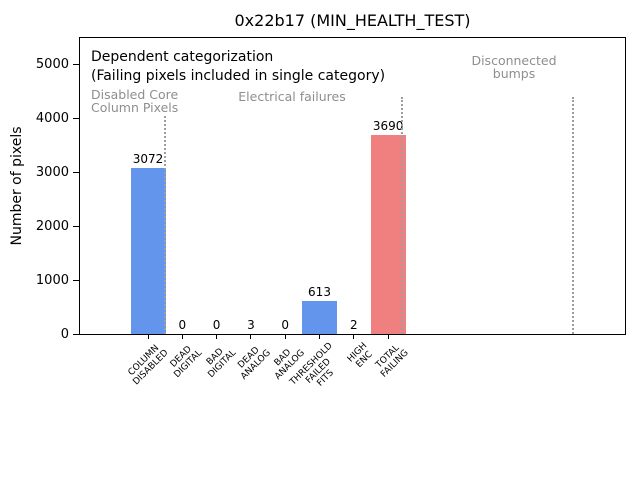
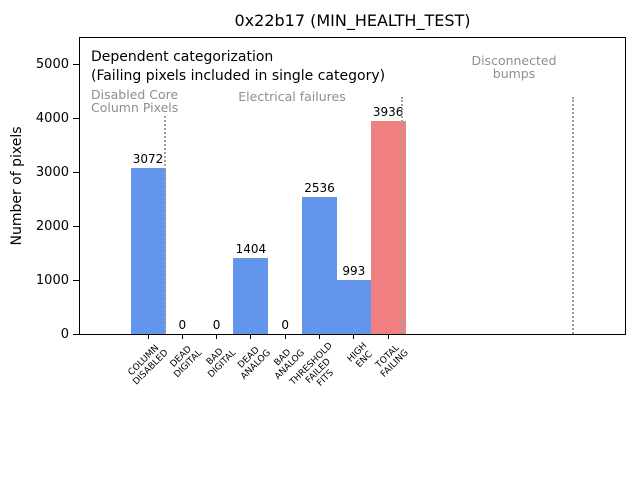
DEAD ANALOG: 3 -> 1404
THRESHOLD FAILED FITS: 613 -> 2536
HIGH ENC: 2 -> 993
TOTAL FAILING: 3690 -> 3936
